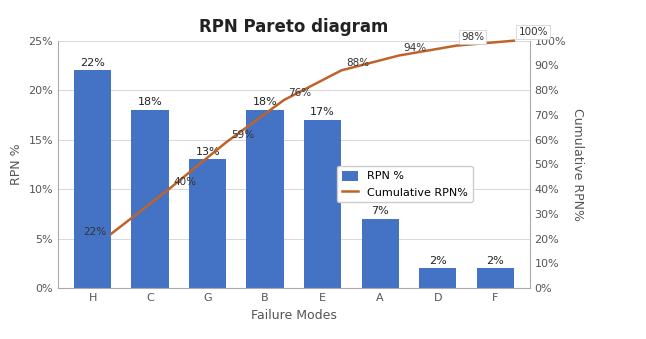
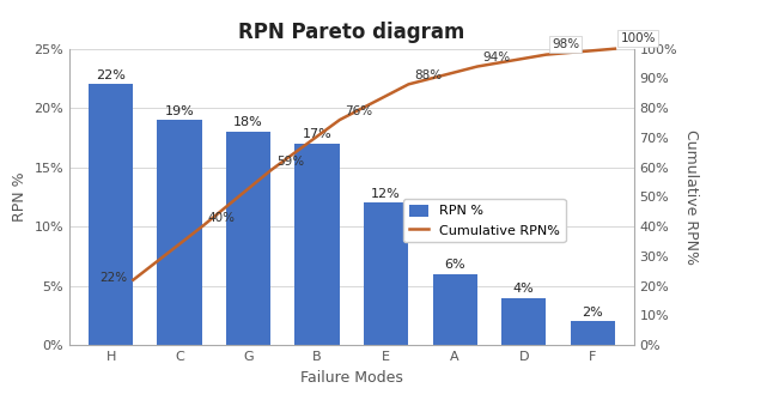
RPN %/C: 18% -> 19%
RPN %/G: 13% -> 18%
RPN %/B: 18% -> 17%
RPN %/E: 17% -> 12%
RPN %/A: 7% -> 6%
RPN %/D: 2% -> 4%
